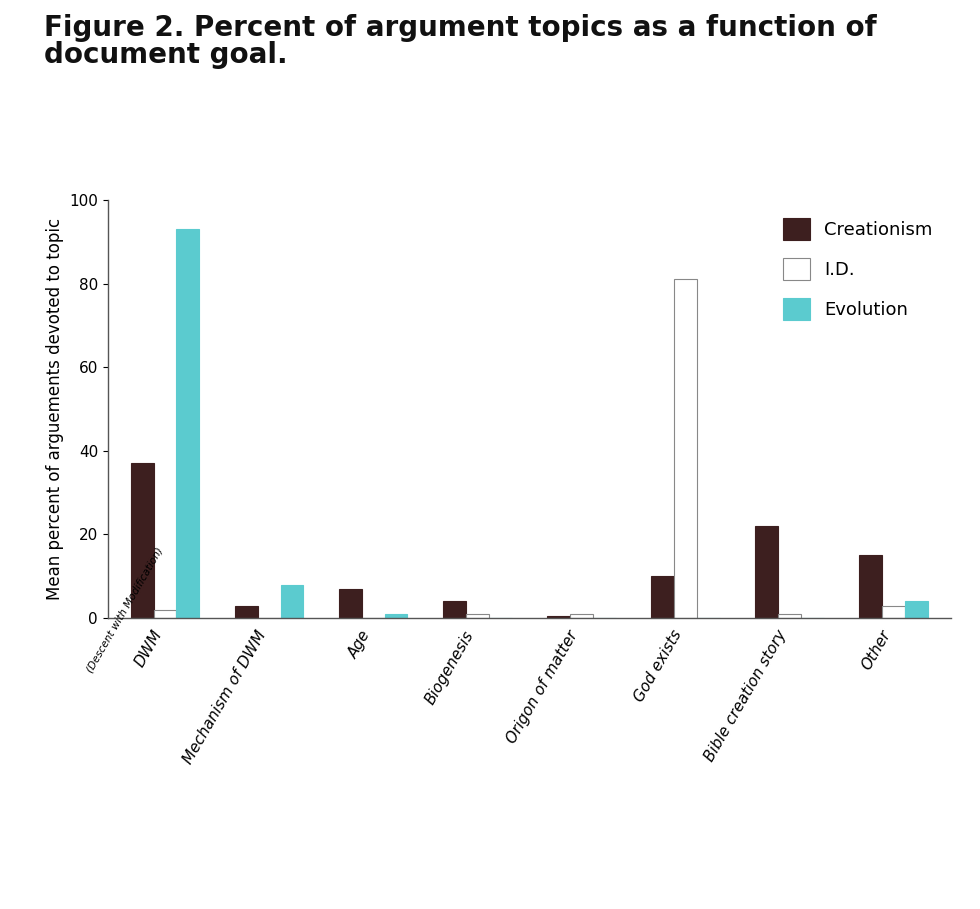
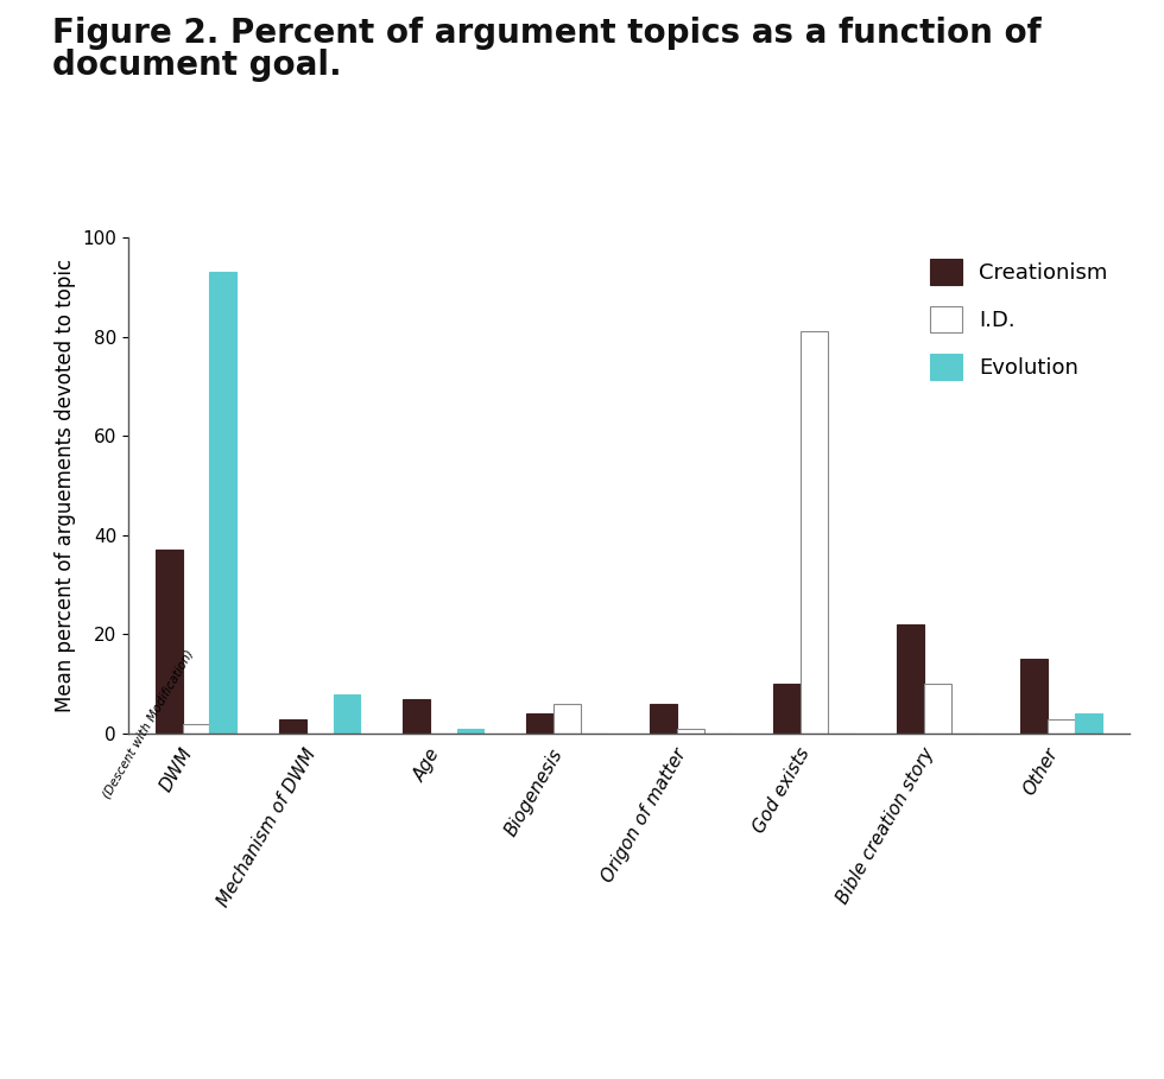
I.D./Biogenesis: 1 -> 6
Creationism/Origon of matter: 0.5 -> 6.0
I.D./Bible creation story: 1 -> 10
